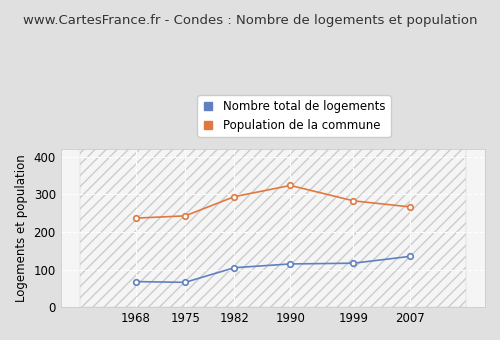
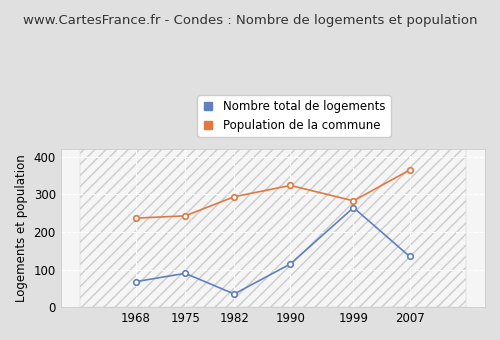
Nombre total de logements/1975: 66 -> 90
Nombre total de logements/1982: 105 -> 35
Nombre total de logements/1999: 117 -> 265
Population de la commune/2007: 267 -> 365
